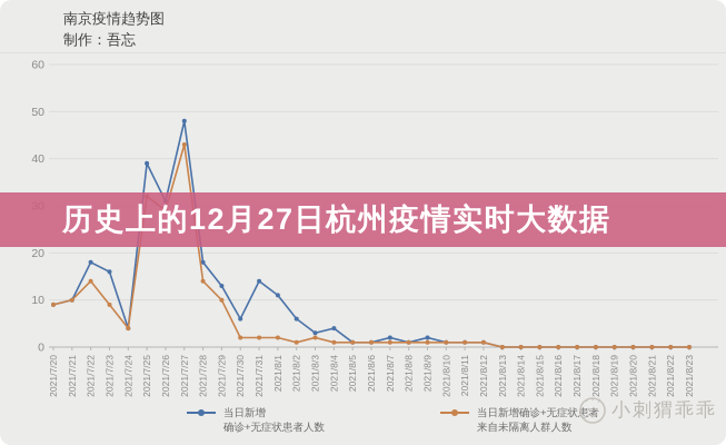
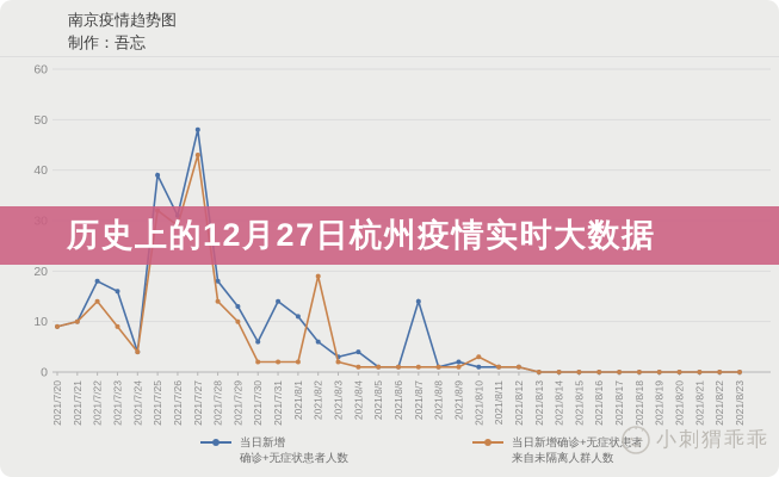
当日新增确诊+无症状患者 来自未隔离人群人数/2021/8/2: 1 -> 19
当日新增 确诊+无症状患者人数/2021/8/7: 2 -> 14
当日新增确诊+无症状患者 来自未隔离人群人数/2021/8/10: 1 -> 3
